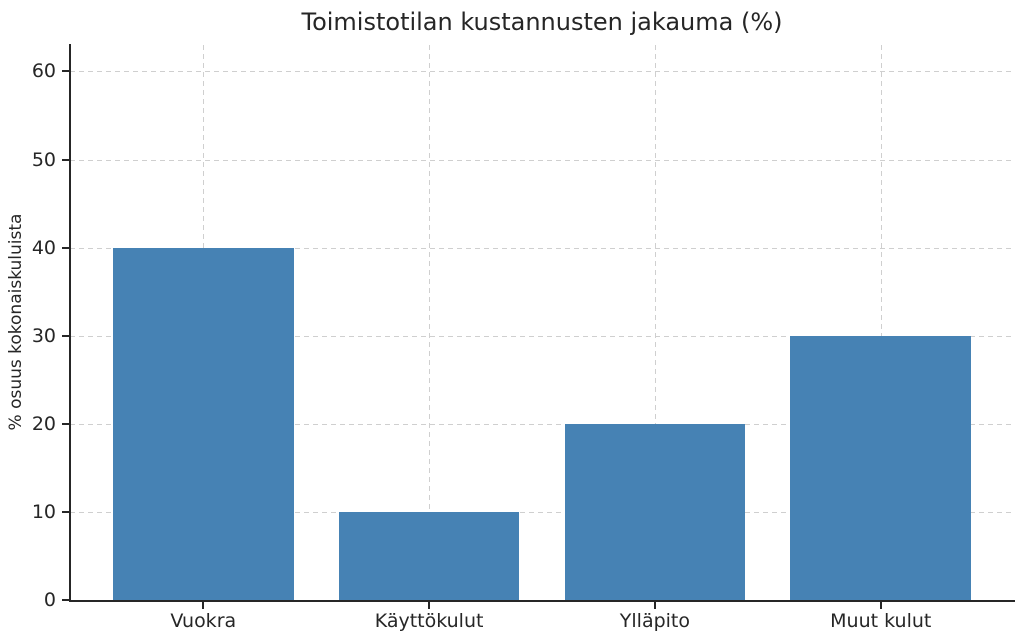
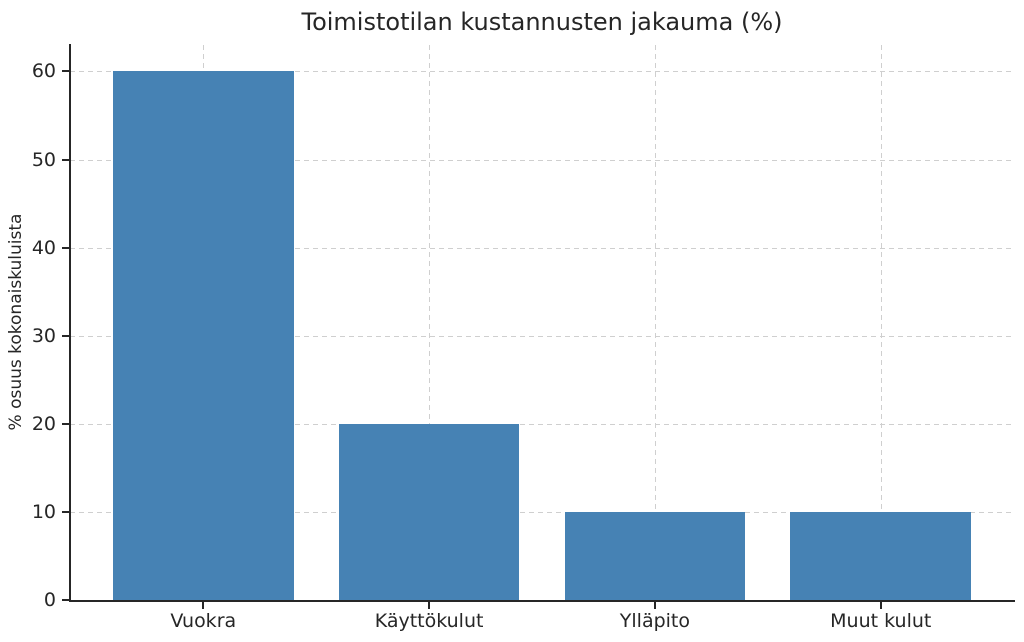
Vuokra: 40 -> 60
Käyttökulut: 10 -> 20
Ylläpito: 20 -> 10
Muut kulut: 30 -> 10
